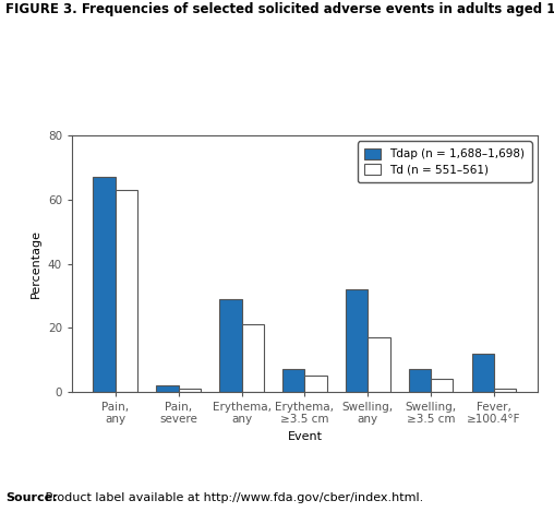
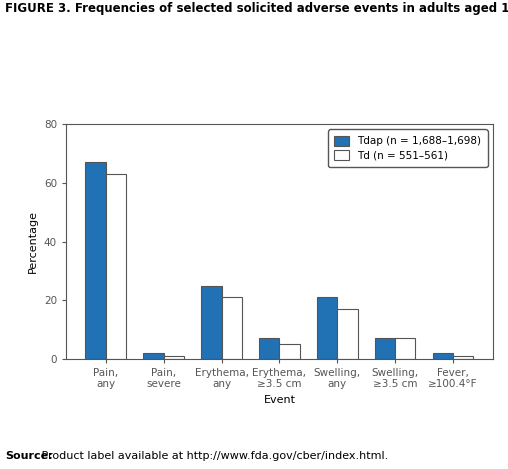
Tdap (n = 1,688–1,698)/Erythema, any: 29 -> 25
Tdap (n = 1,688–1,698)/Swelling, any: 32 -> 21
Td (n = 551–561)/Swelling, ≥3.5 cm: 4 -> 7
Tdap (n = 1,688–1,698)/Fever, ≥100.4°F: 12 -> 2
